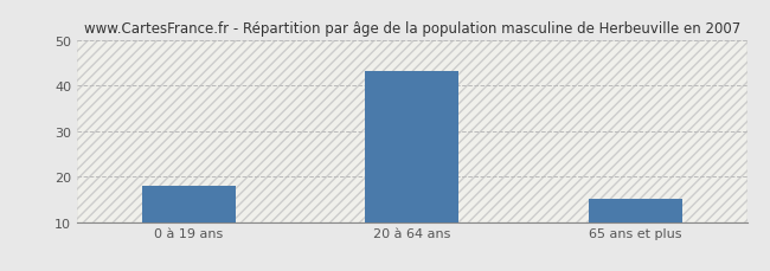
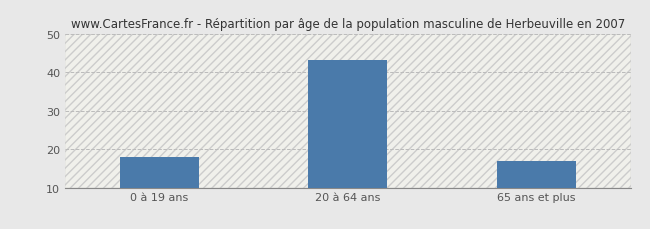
65 ans et plus: 15 -> 17
